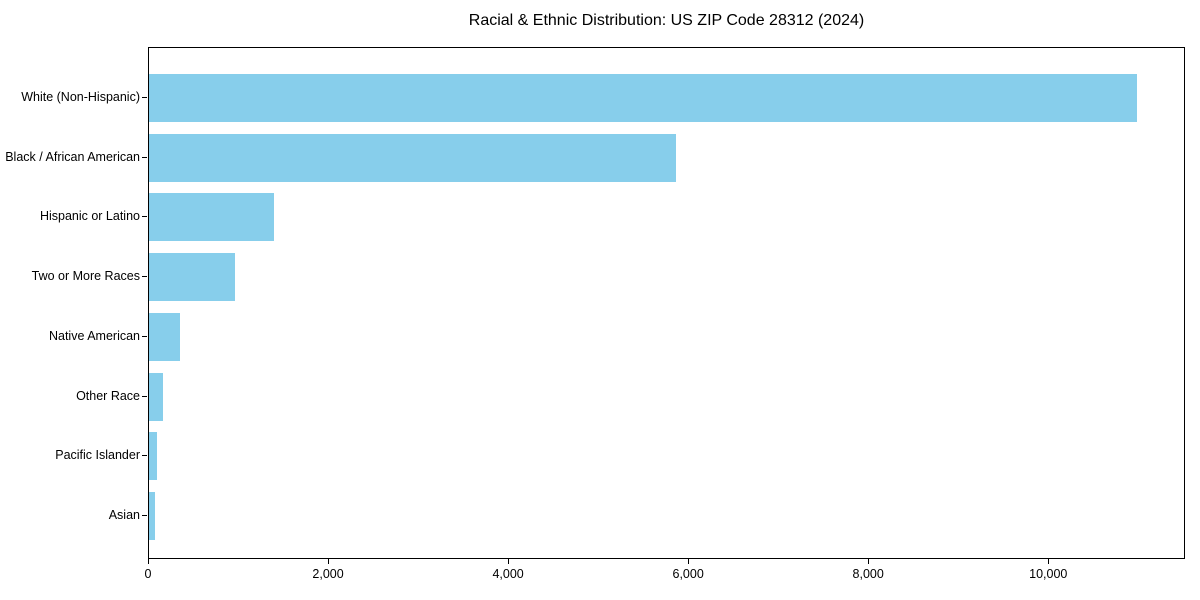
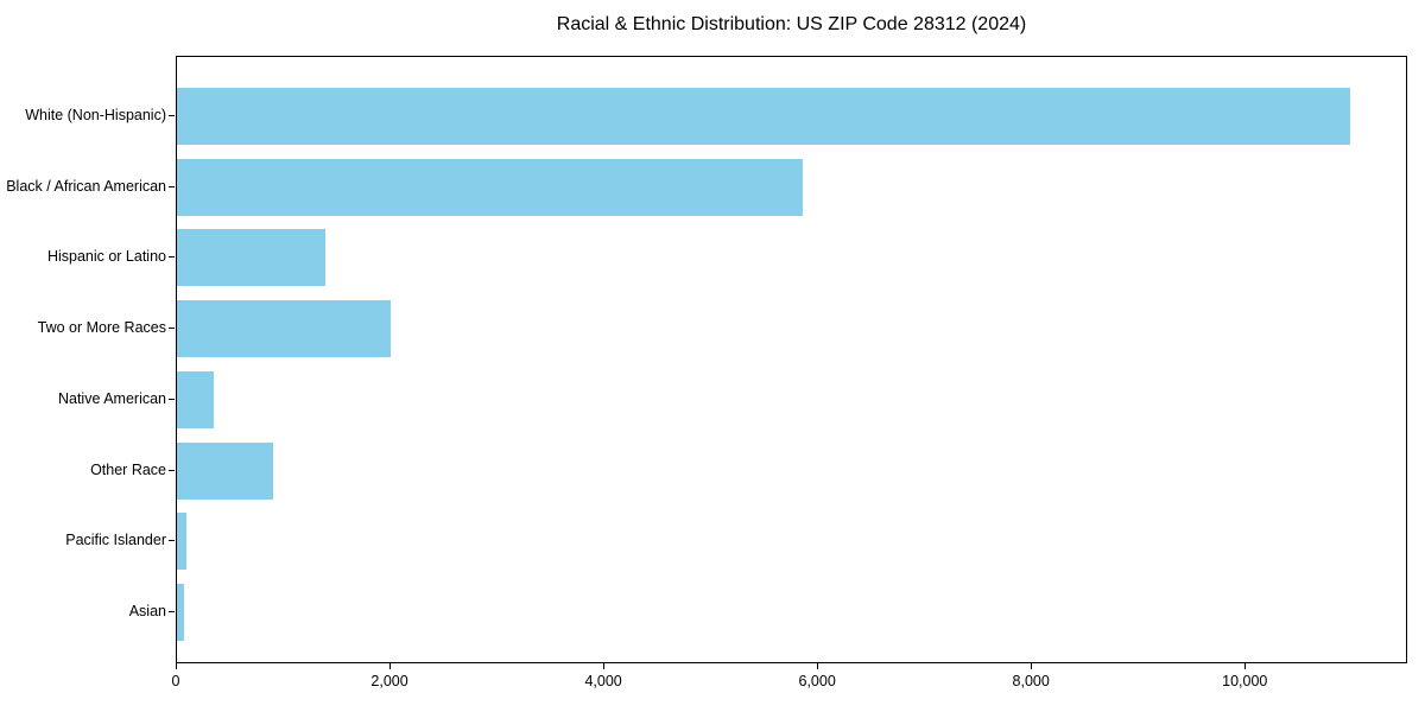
Two or More Races: 1000 -> 2000
Other Race: 200 -> 900
